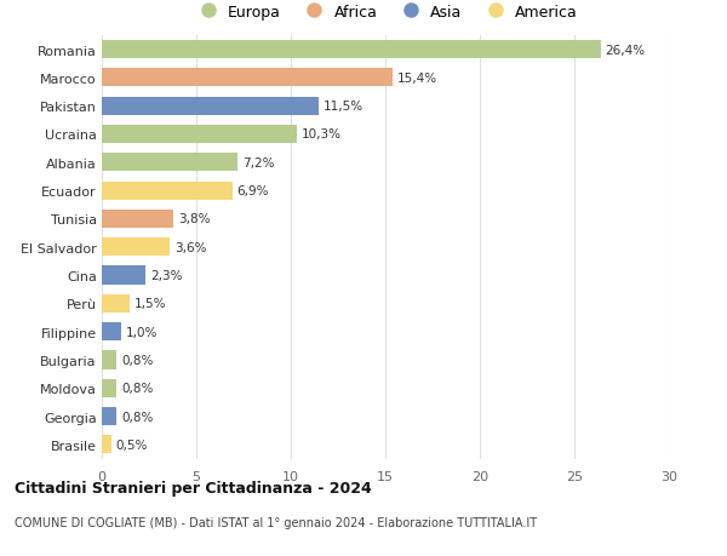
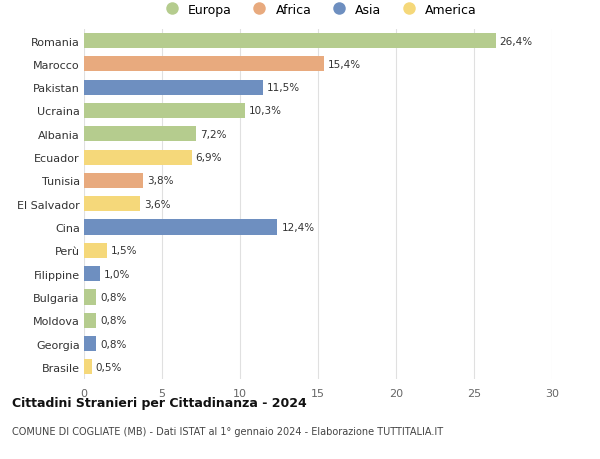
Cina: 2,3% -> 12,4%
